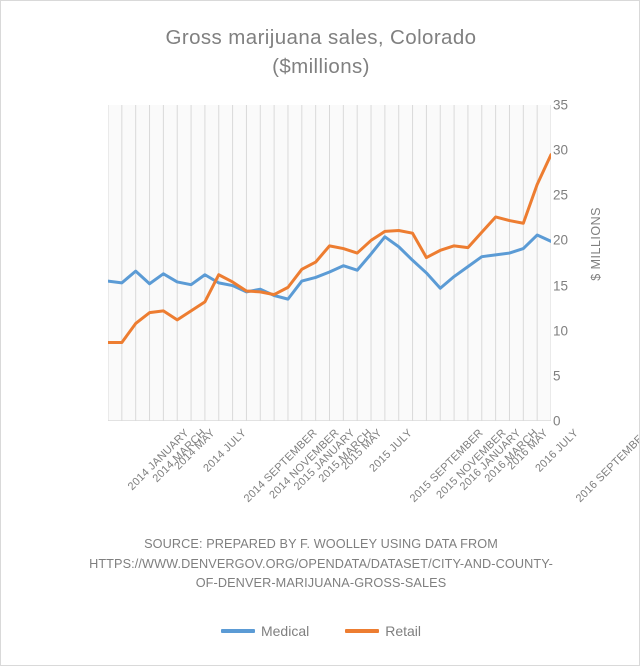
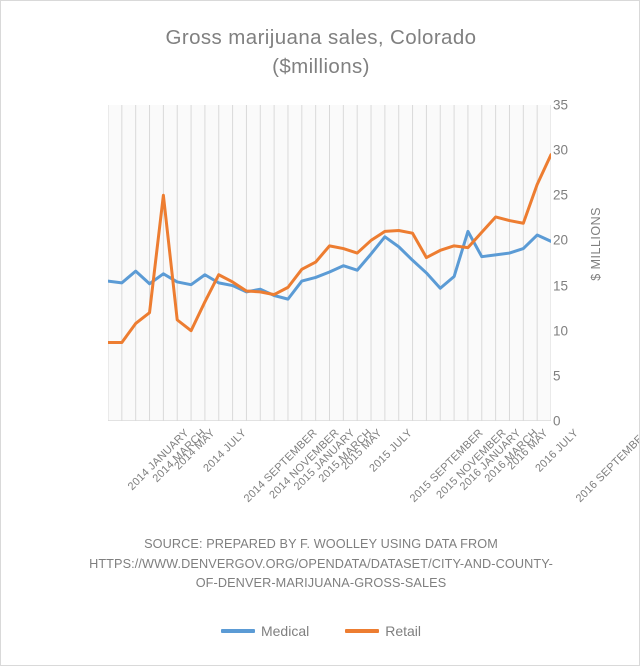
Retail/2014 MAY: 12 -> 25
Retail/2014 JULY: 12 -> 10
Medical/2016 MARCH: 17 -> 21
